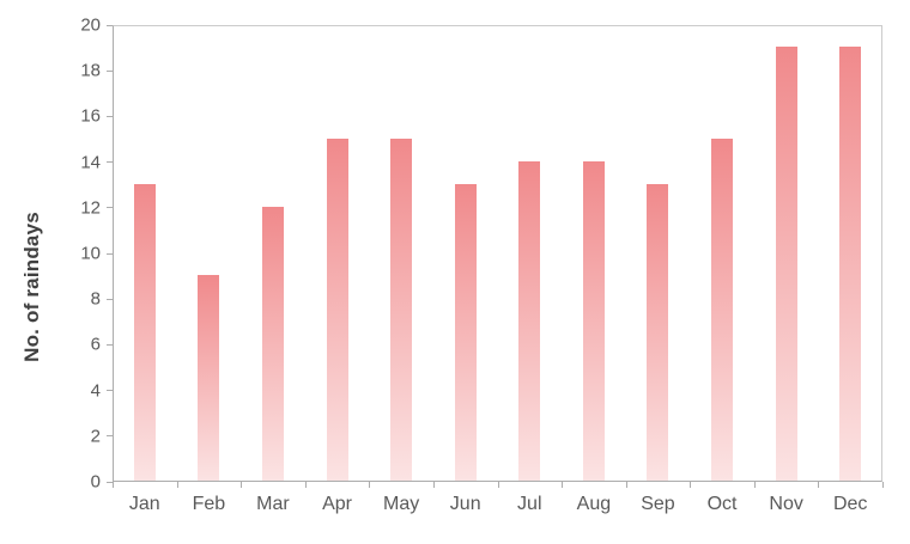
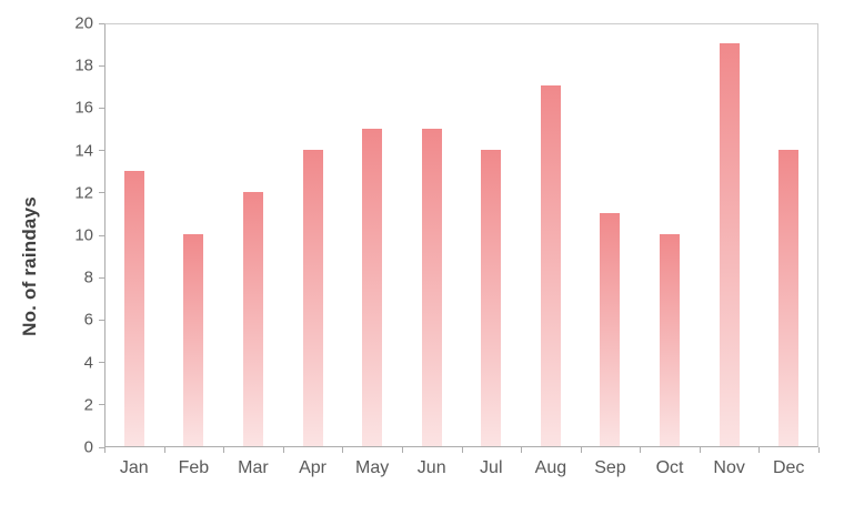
Feb: 9 -> 10
Apr: 15 -> 14
Jun: 13 -> 15
Aug: 14 -> 17
Sep: 13 -> 11
Oct: 15 -> 10
Dec: 19 -> 14
